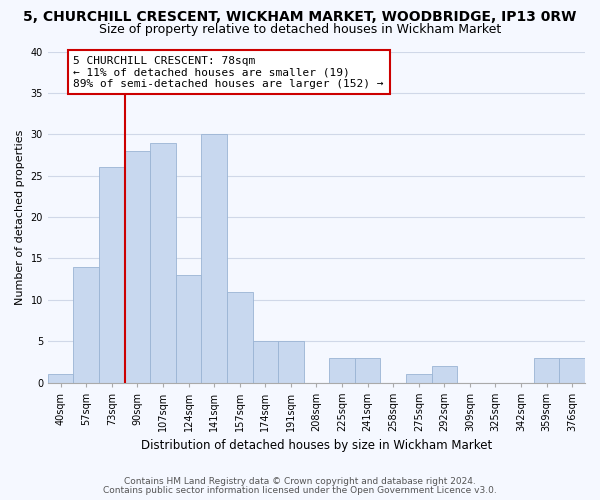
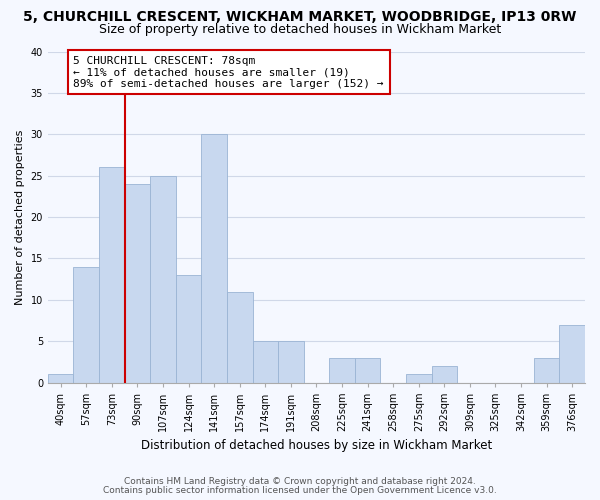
90sqm: 28 -> 24
107sqm: 29 -> 25
376sqm: 3 -> 7
